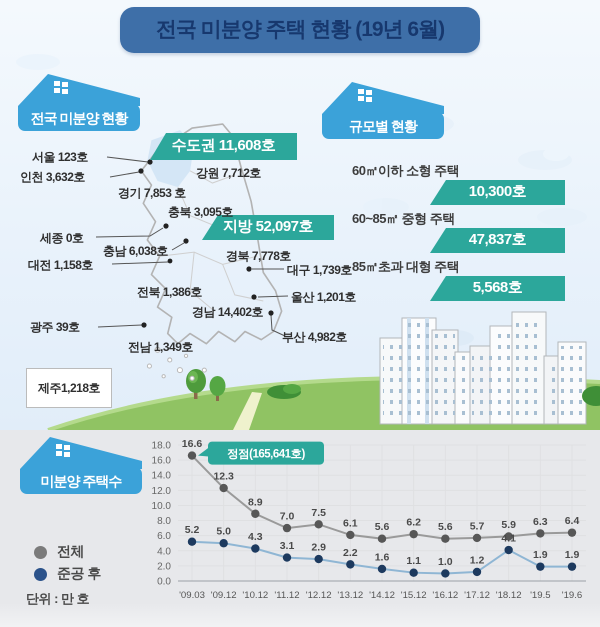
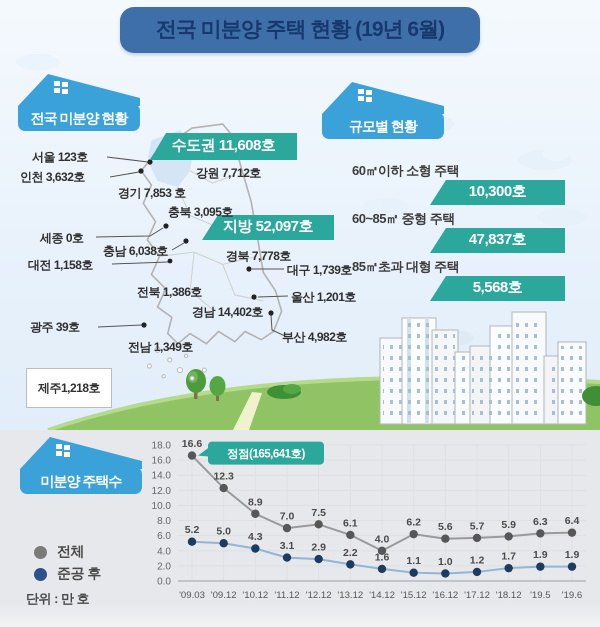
전체/'14.12: 5.6 -> 4.0
준공 후/'18.12: 4.1 -> 1.7
